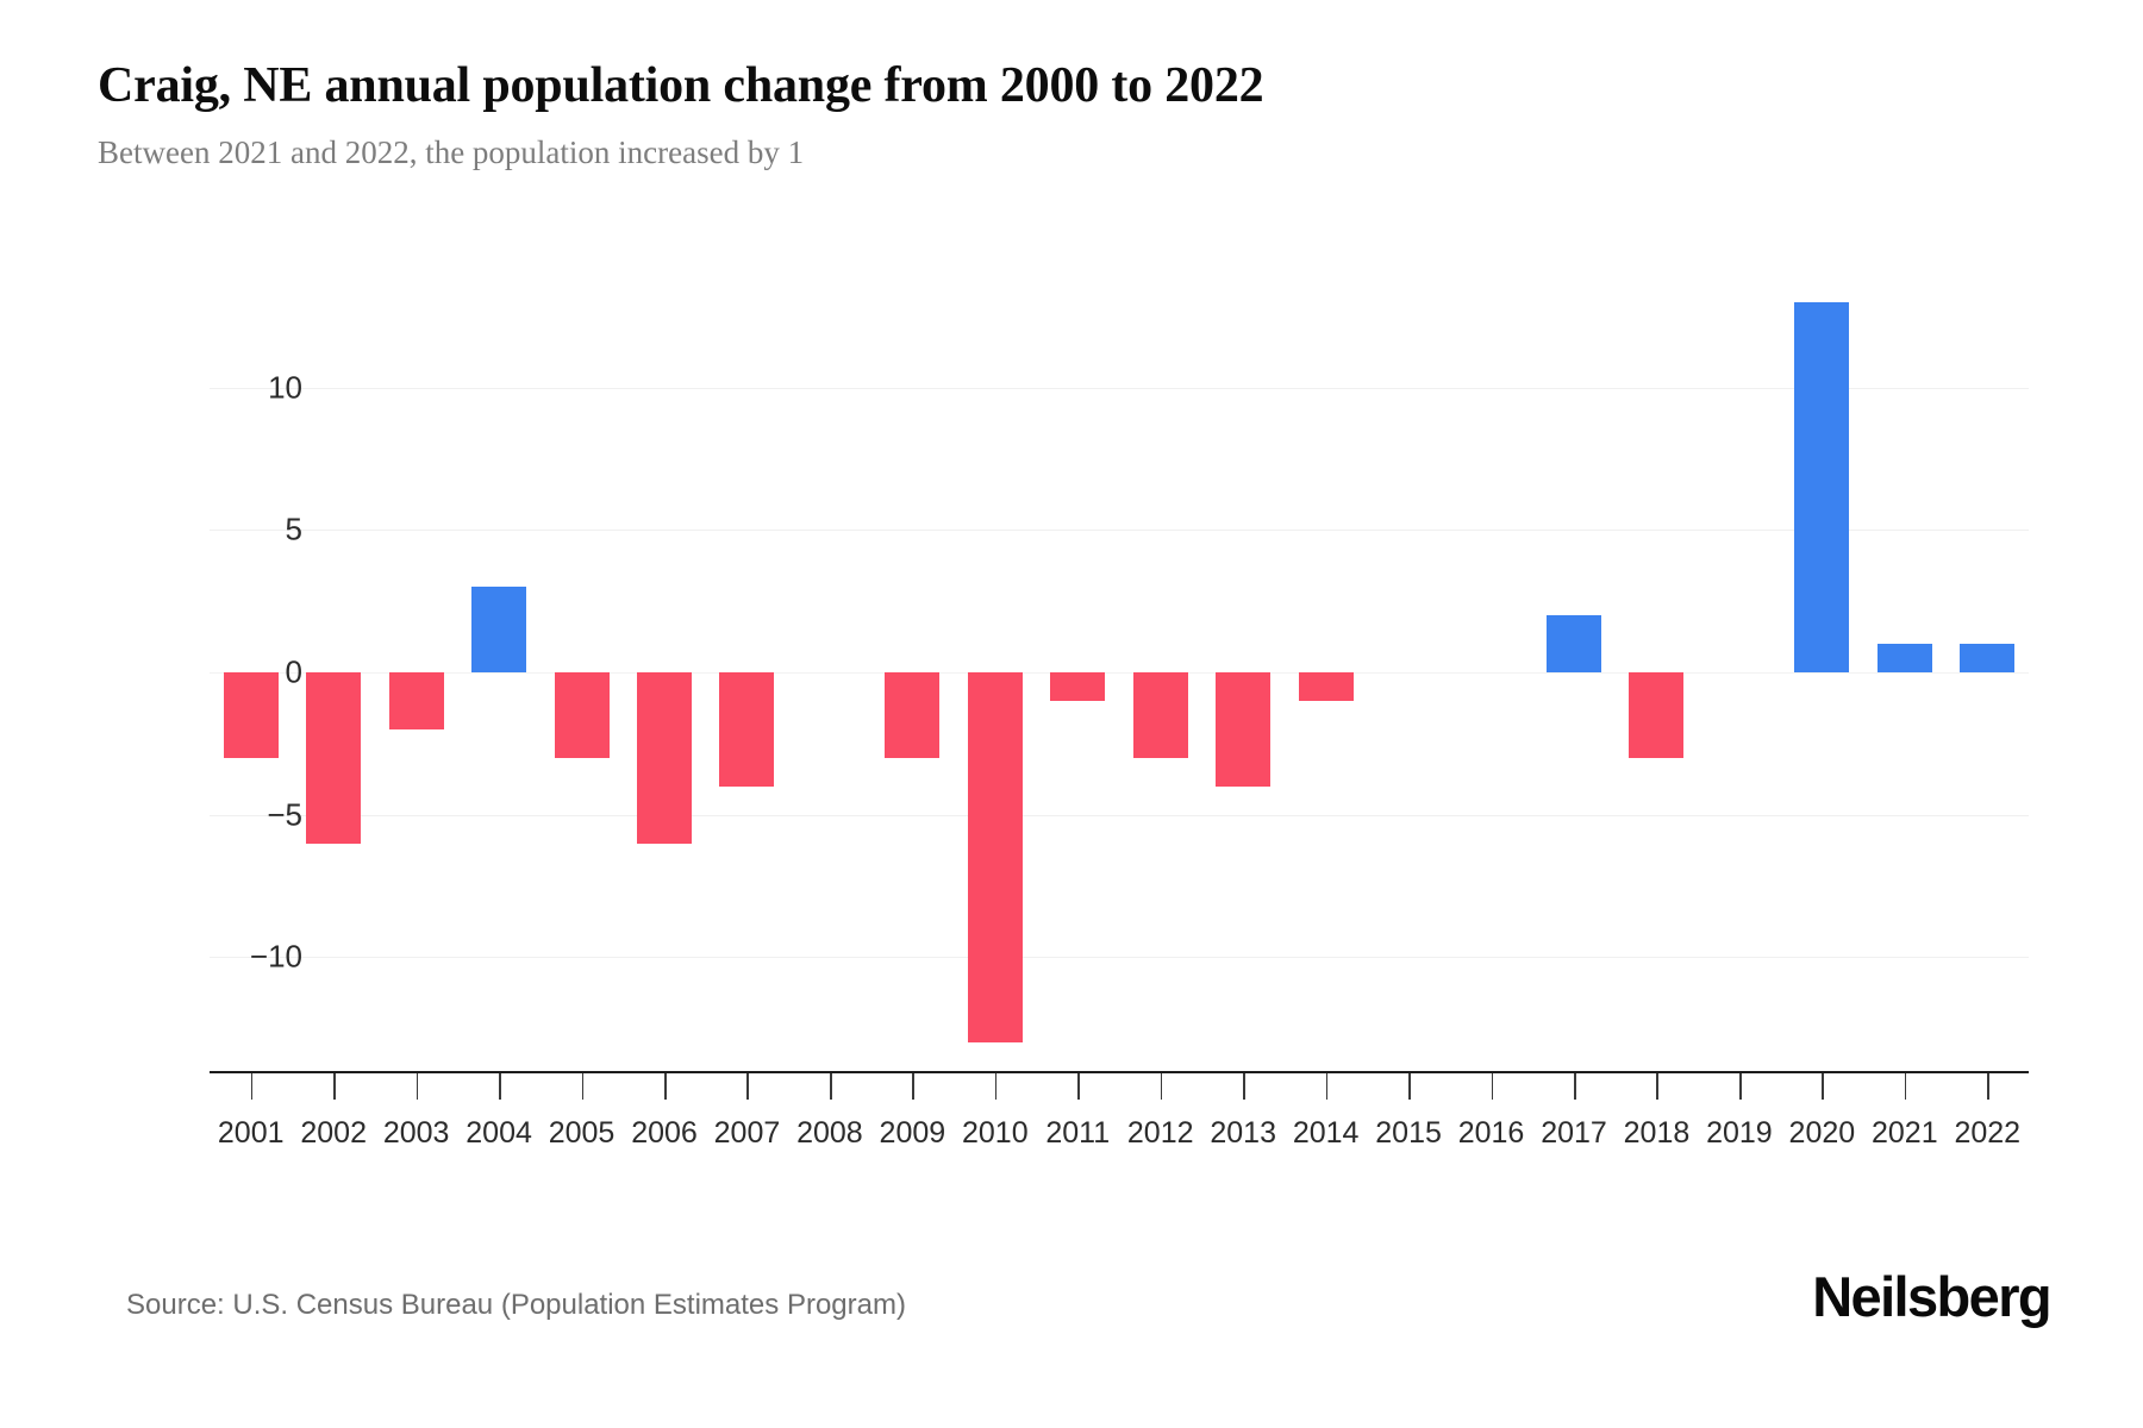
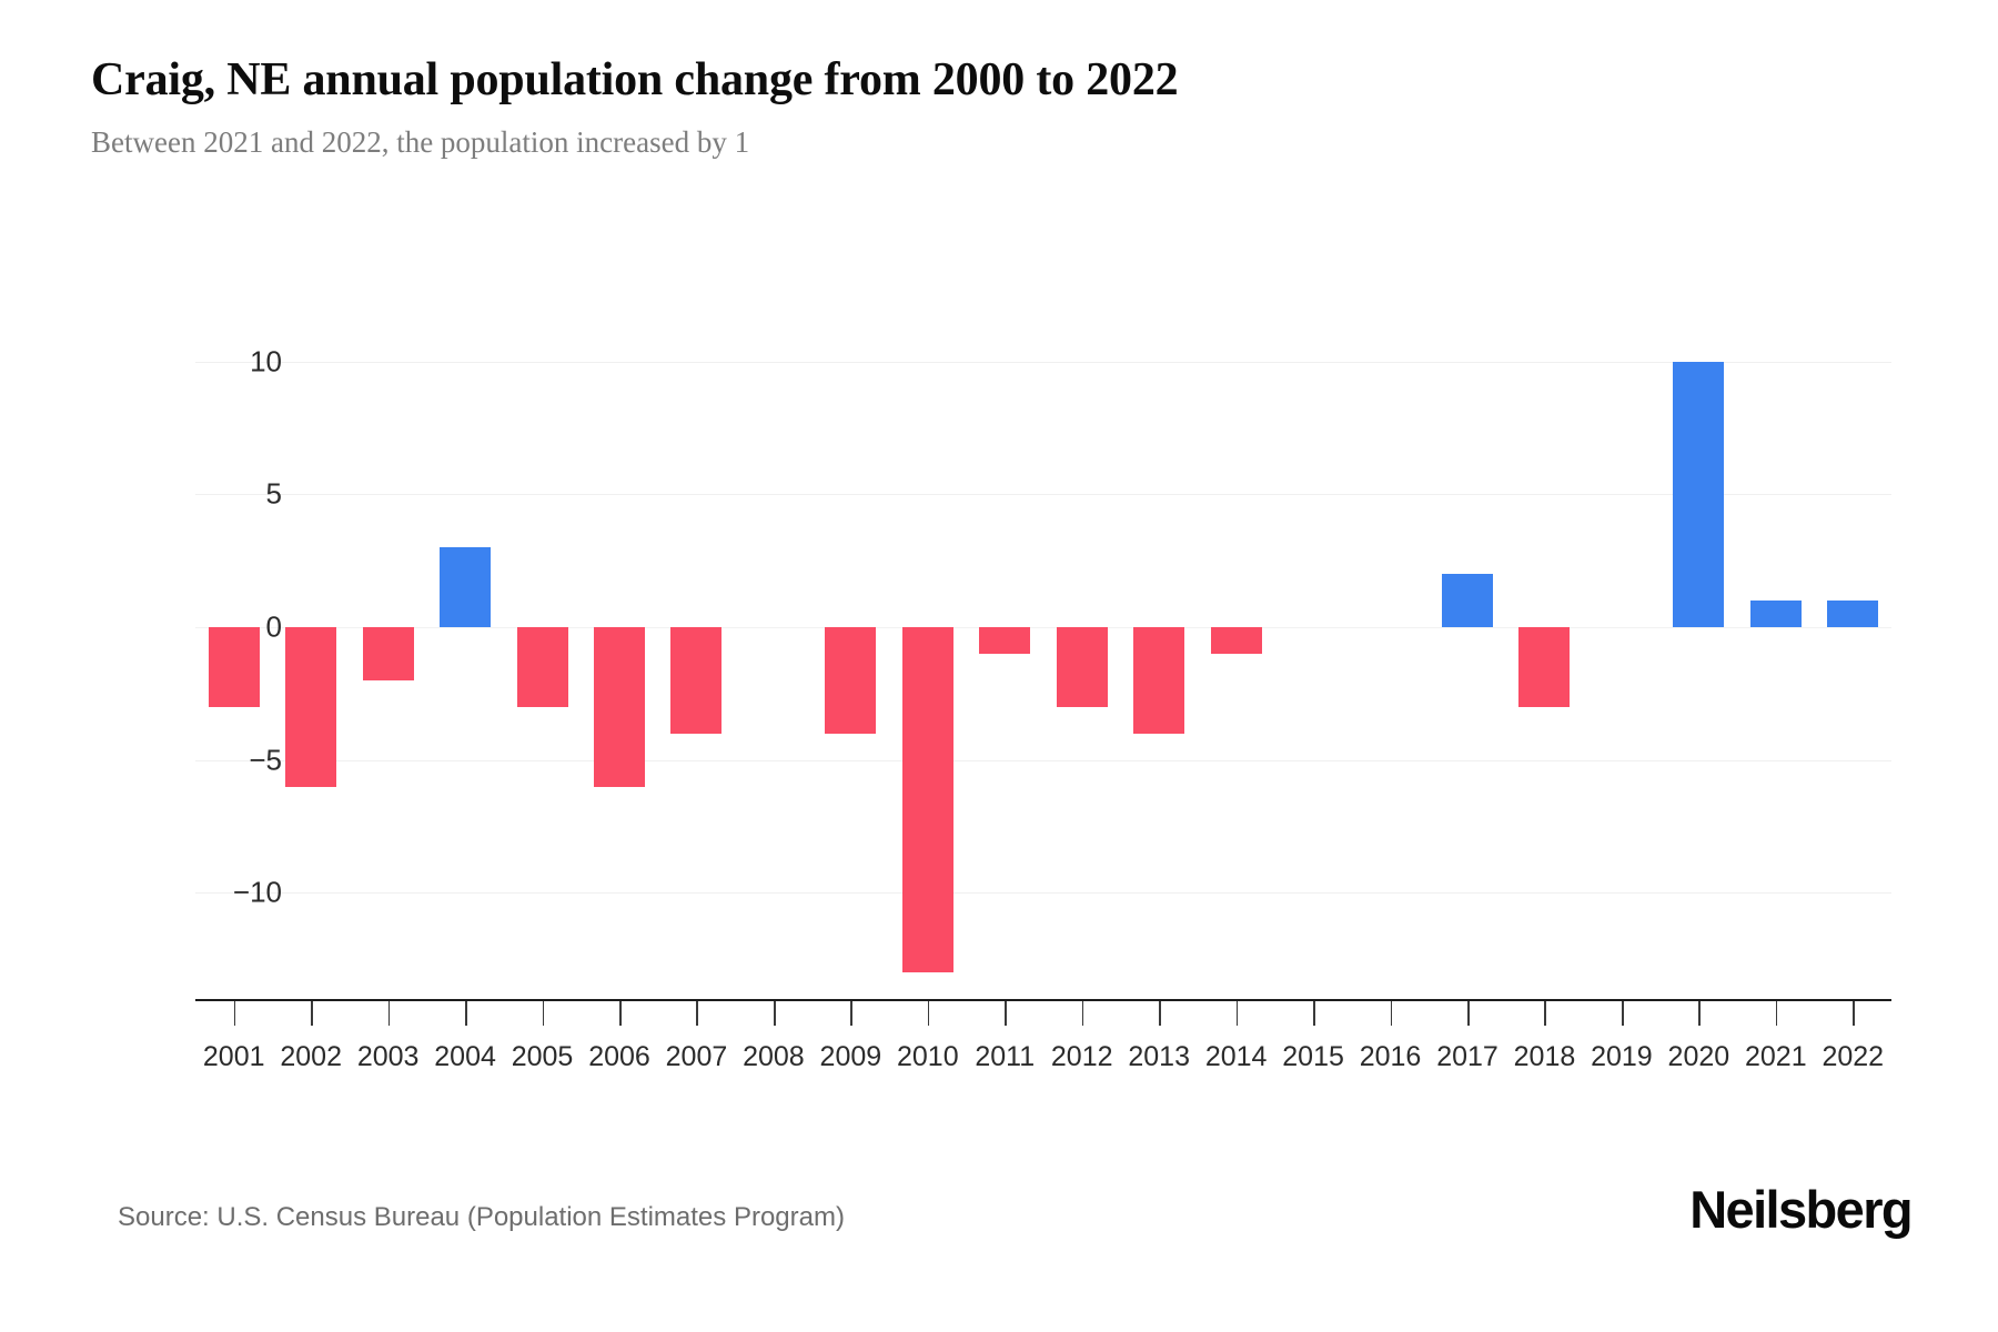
2009: -3 -> -4
2020: 13 -> 10
